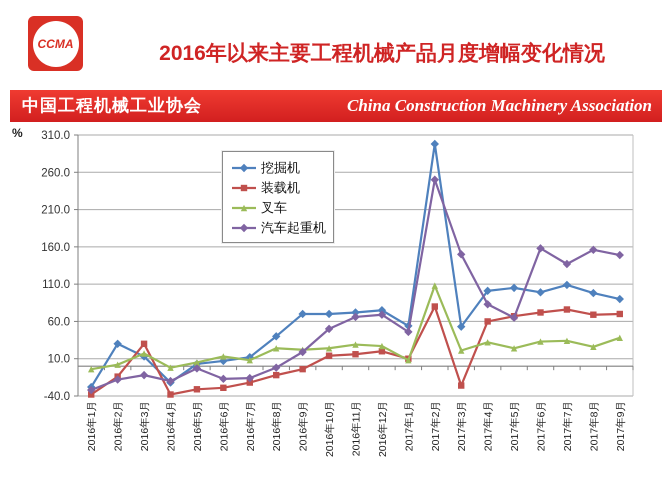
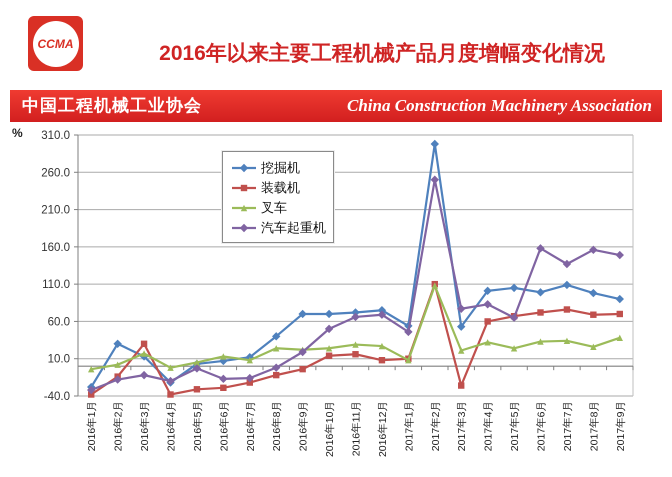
装载机/2016年12月: 20 -> 10
装载机/2017年2月: 80 -> 110
汽车起重机/2017年3月: 150 -> 80
